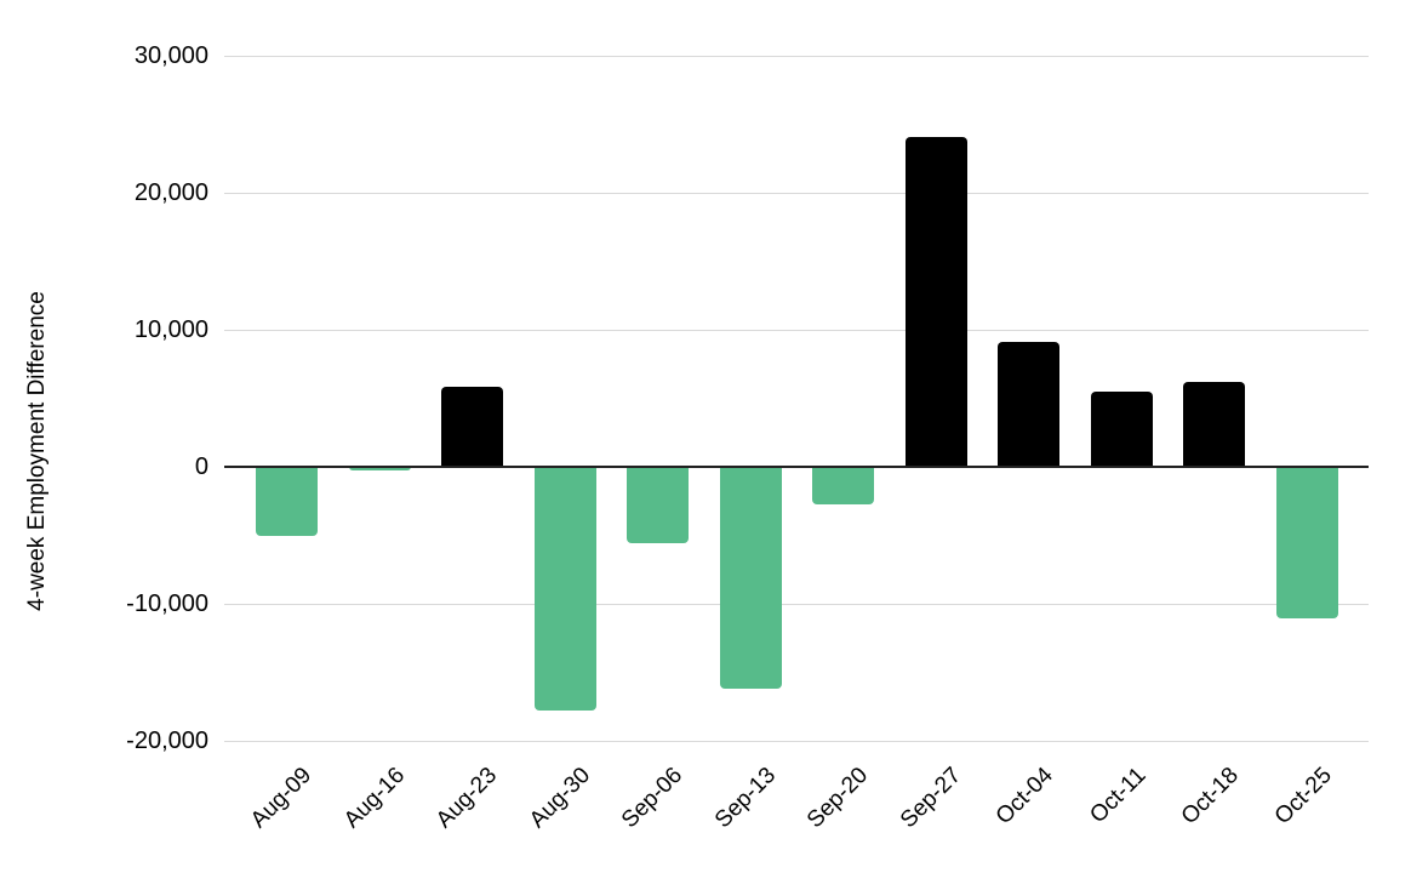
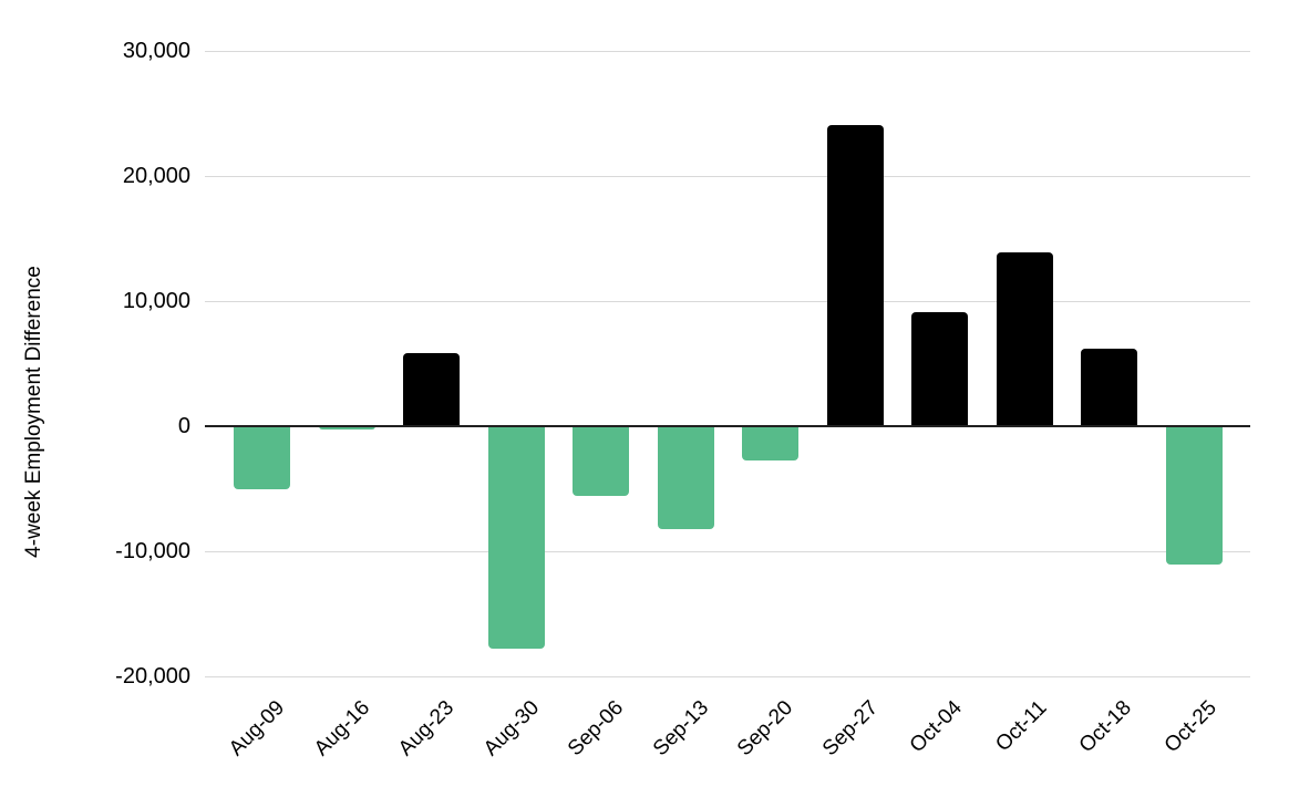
Sep-13: -16200 -> -8200
Oct-11: 5500 -> 13900
